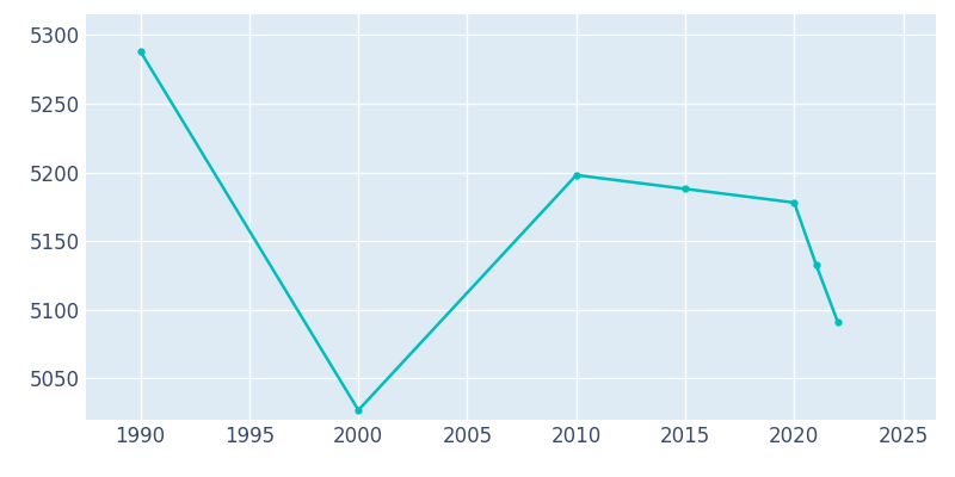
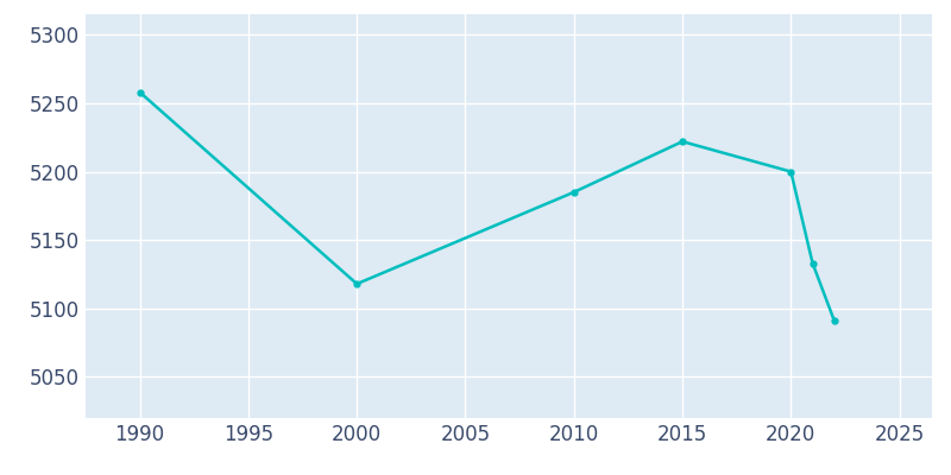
1990: 5288 -> 5258
2000: 5027 -> 5118
2010: 5198 -> 5185
2015: 5188 -> 5222
2020: 5178 -> 5200
